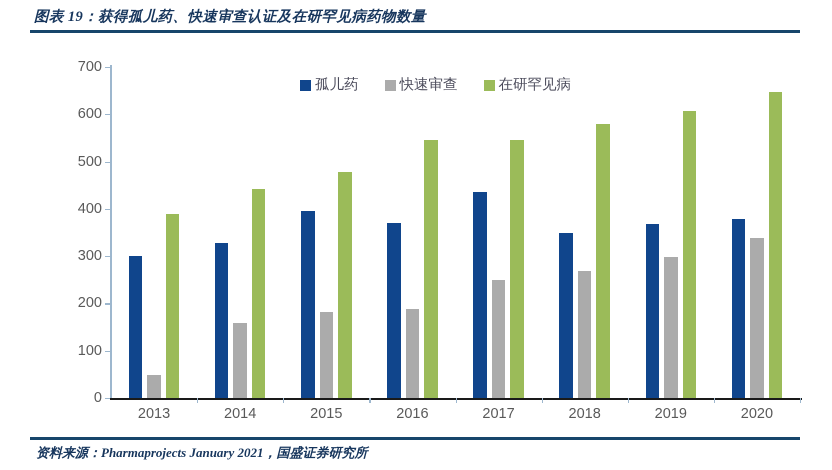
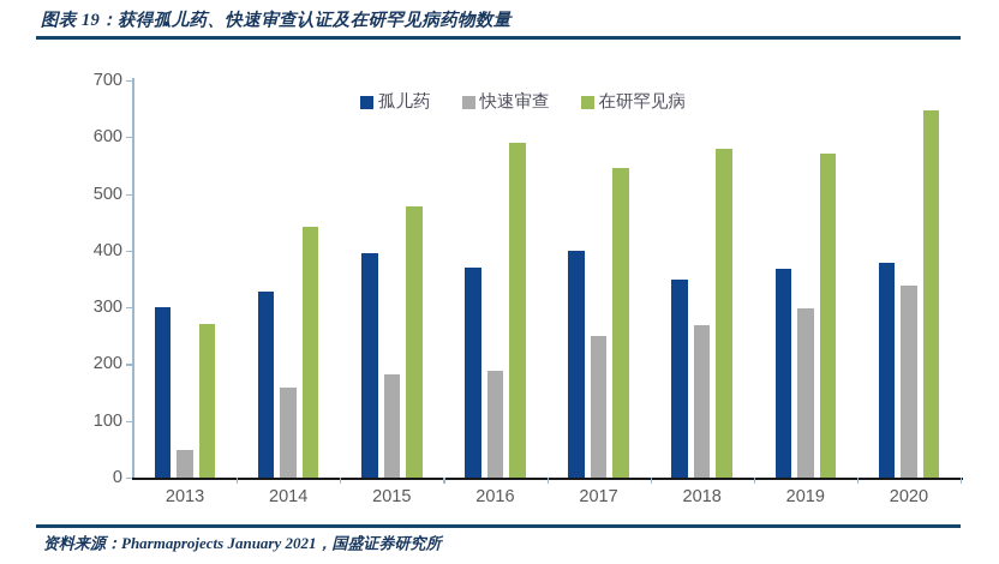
在研罕见病/2013: 390 -> 270
在研罕见病/2016: 550 -> 590
孤儿药/2017: 440 -> 400
在研罕见病/2019: 610 -> 570
